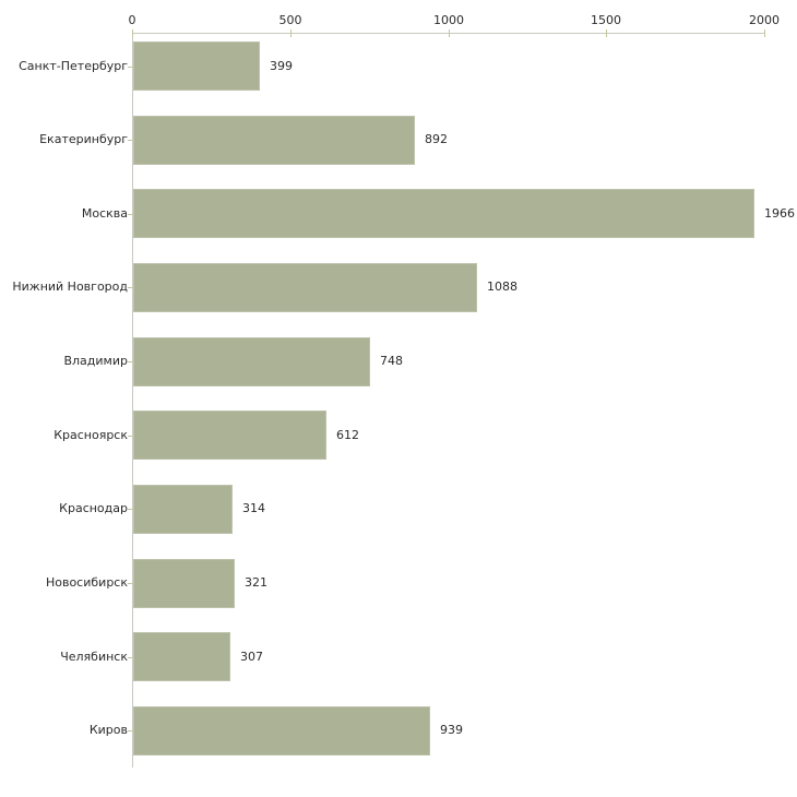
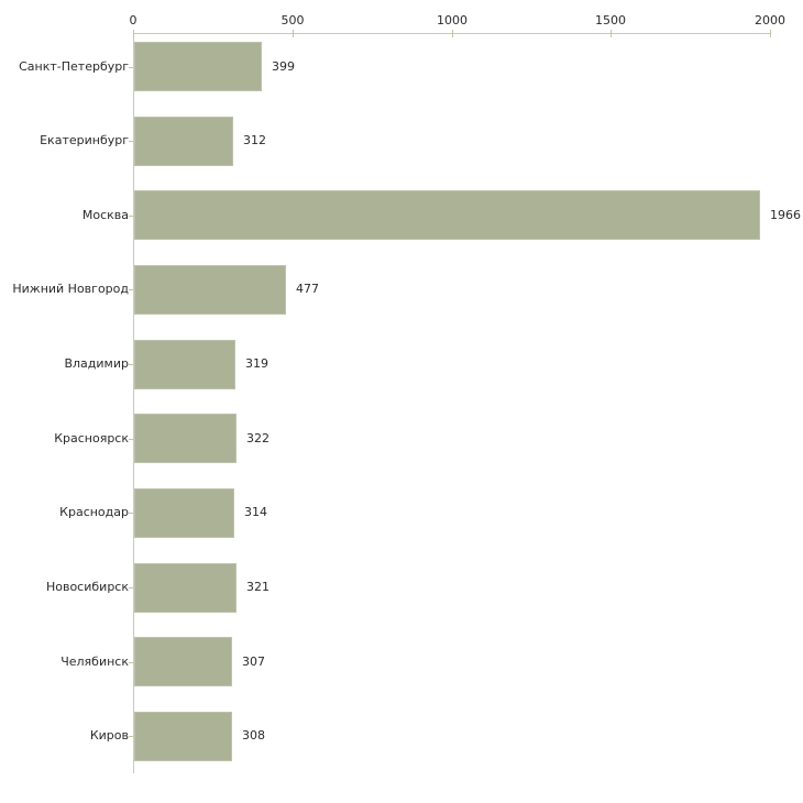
Екатеринбург: 892 -> 312
Нижний Новгород: 1088 -> 477
Владимир: 748 -> 319
Красноярск: 612 -> 322
Киров: 939 -> 308
